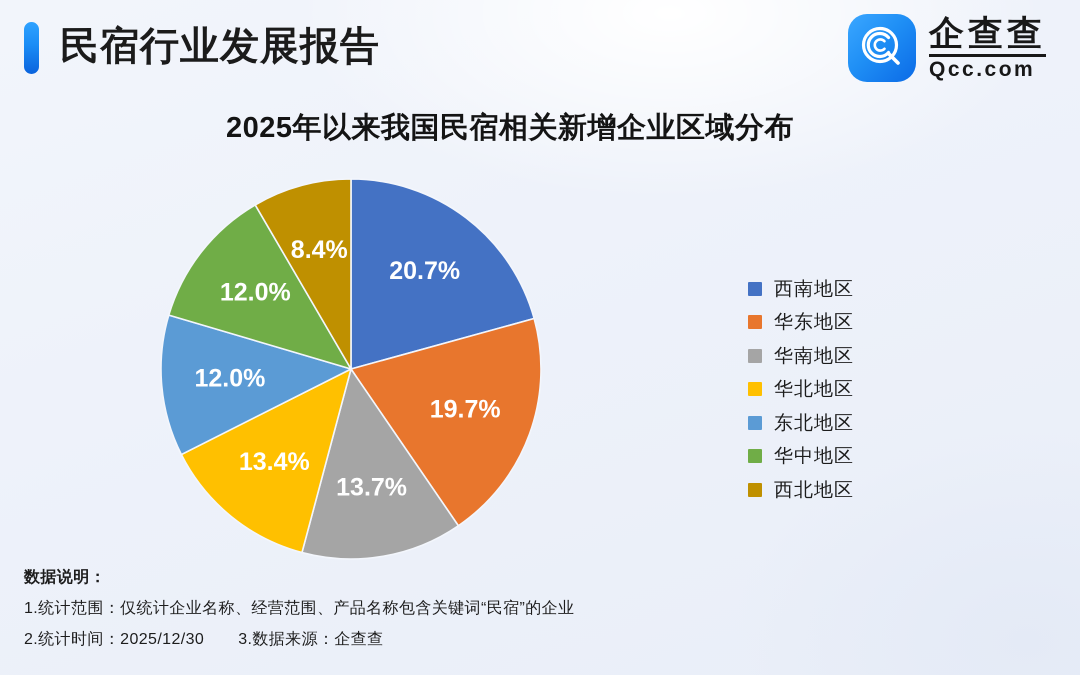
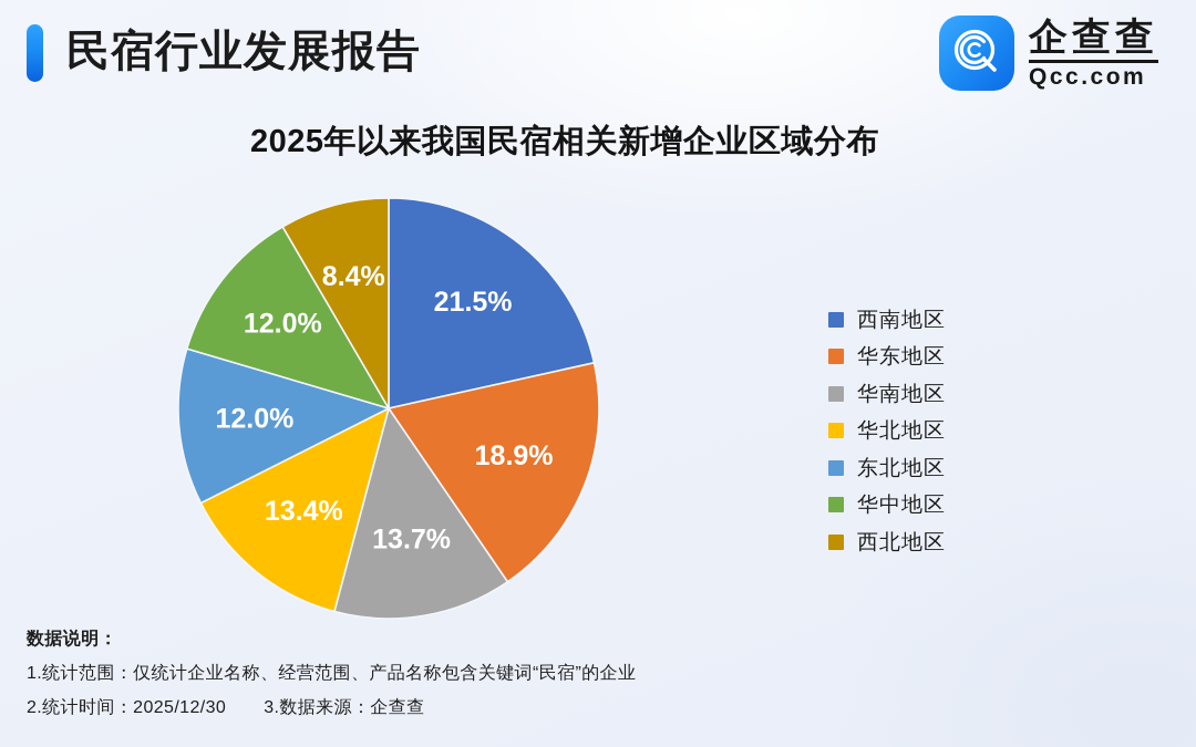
西南地区: 20.7% -> 21.5%
华东地区: 19.7% -> 18.9%
